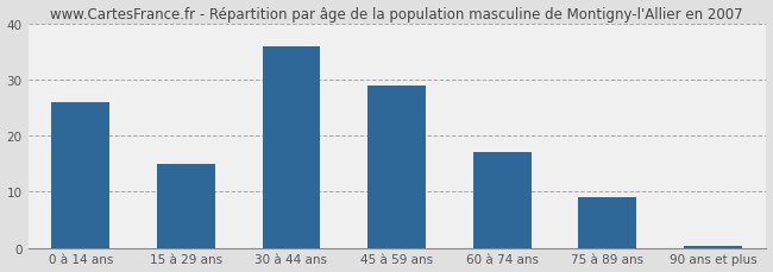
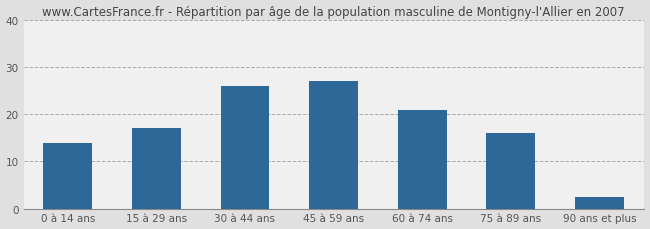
0 à 14 ans: 26.0 -> 14.0
15 à 29 ans: 15.0 -> 17.0
30 à 44 ans: 36.0 -> 26.0
45 à 59 ans: 29.0 -> 27.0
60 à 74 ans: 17.0 -> 21.0
75 à 89 ans: 9.0 -> 16.0
90 ans et plus: 0.4 -> 2.5
